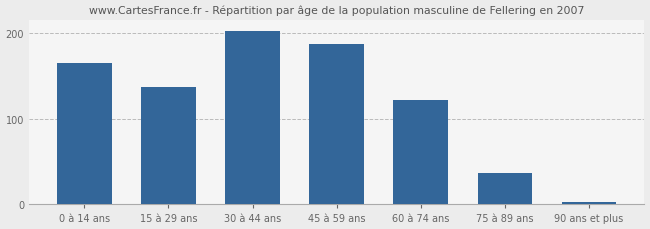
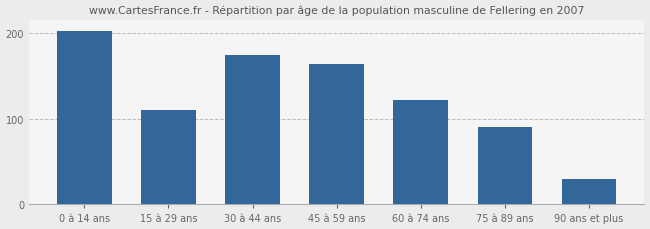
0 à 14 ans: 165 -> 202
15 à 29 ans: 137 -> 110
30 à 44 ans: 202 -> 174
45 à 59 ans: 187 -> 164
75 à 89 ans: 37 -> 90
90 ans et plus: 3 -> 30
